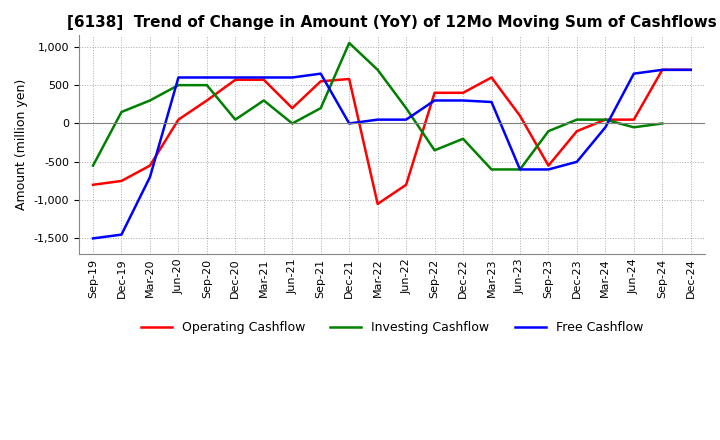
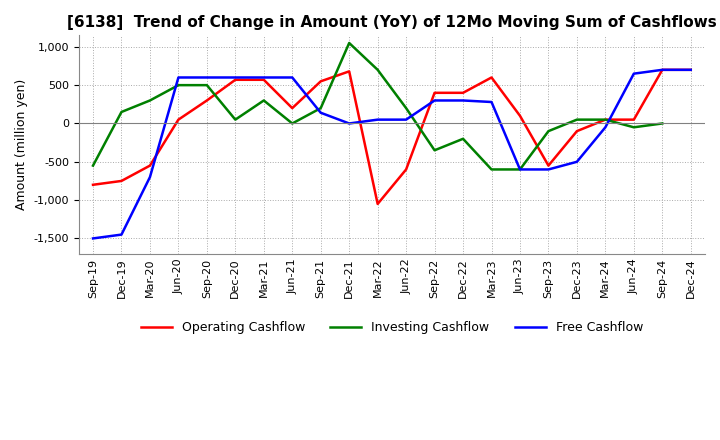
Free Cashflow/Sep-21: 650 -> 140
Operating Cashflow/Dec-21: 580 -> 680
Operating Cashflow/Jun-22: -800 -> -600
